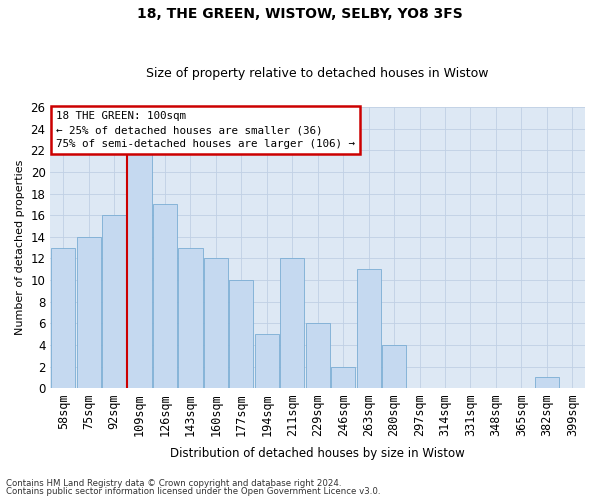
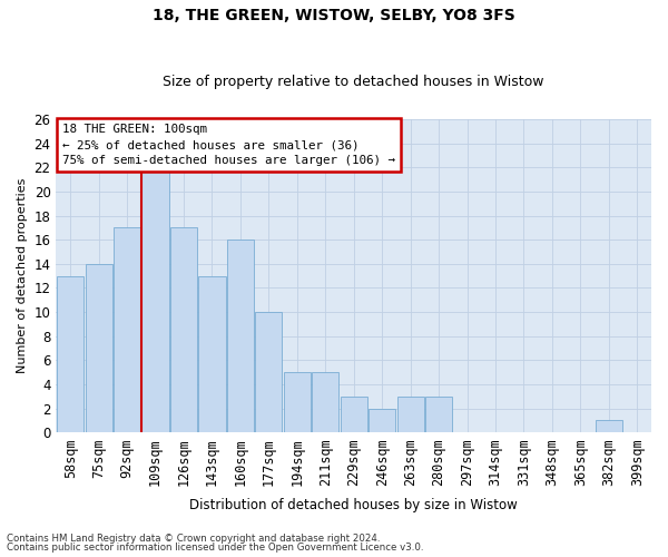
92sqm: 16 -> 17
160sqm: 12 -> 16
211sqm: 12 -> 5
229sqm: 6 -> 3
263sqm: 11 -> 3
280sqm: 4 -> 3
